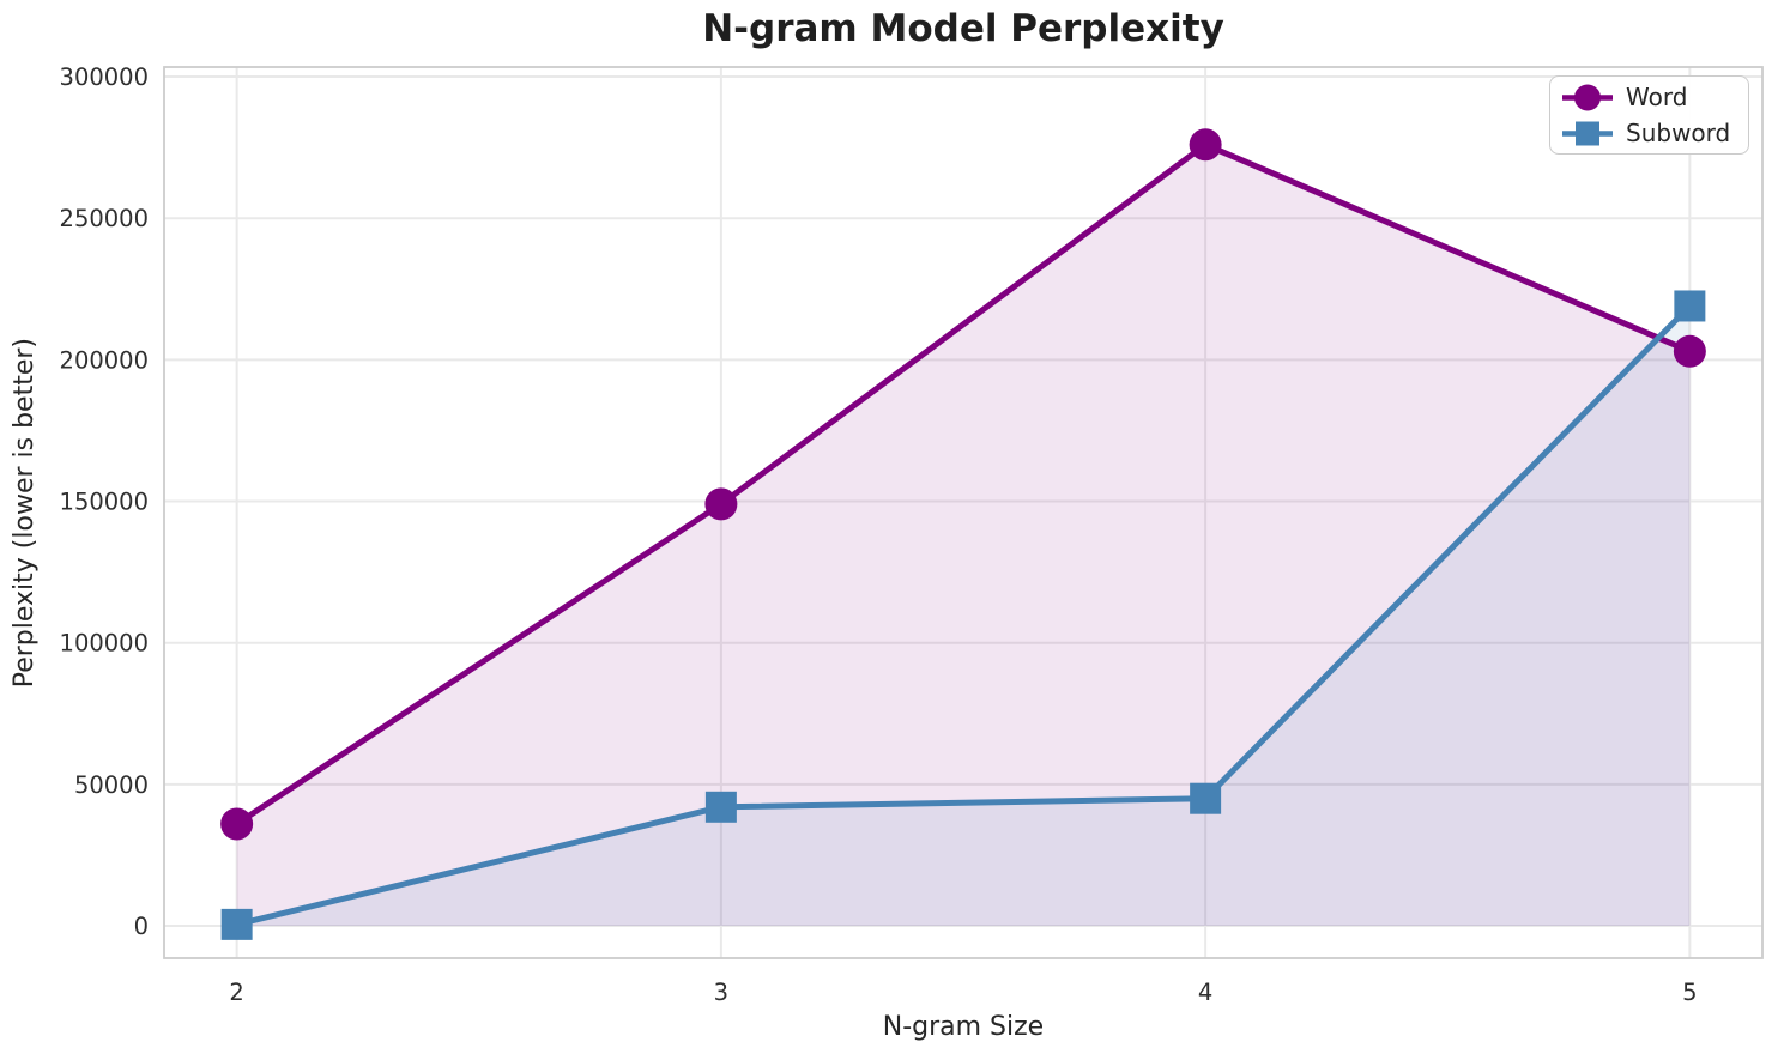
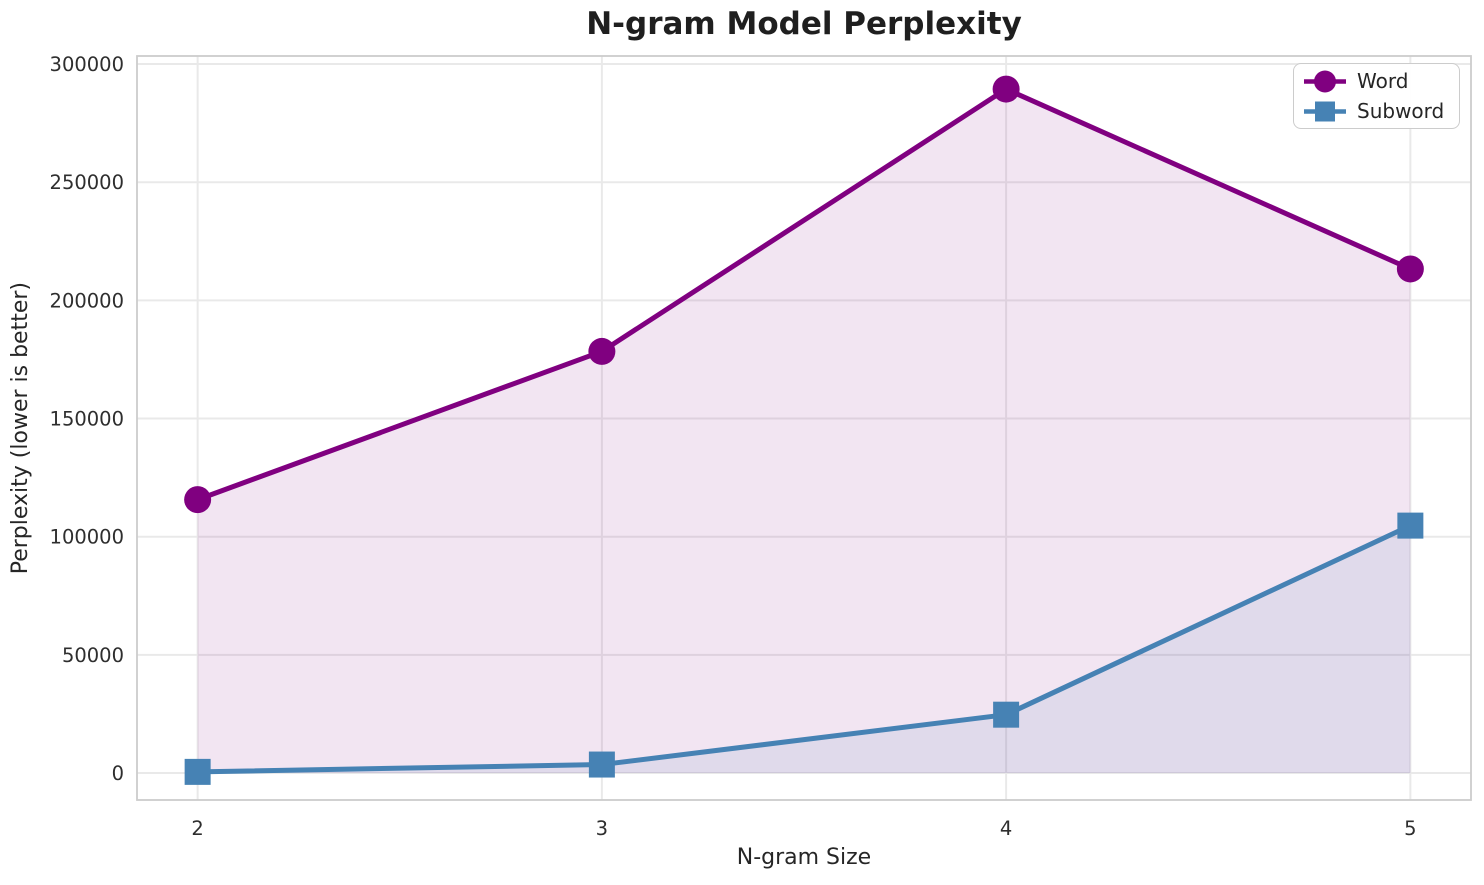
Word/2: 36000 -> 116000
Word/3: 149000 -> 178000
Subword/3: 42000 -> 4000
Word/4: 276000 -> 289000
Subword/4: 45000 -> 25000
Word/5: 203000 -> 213000
Subword/5: 219000 -> 105000
